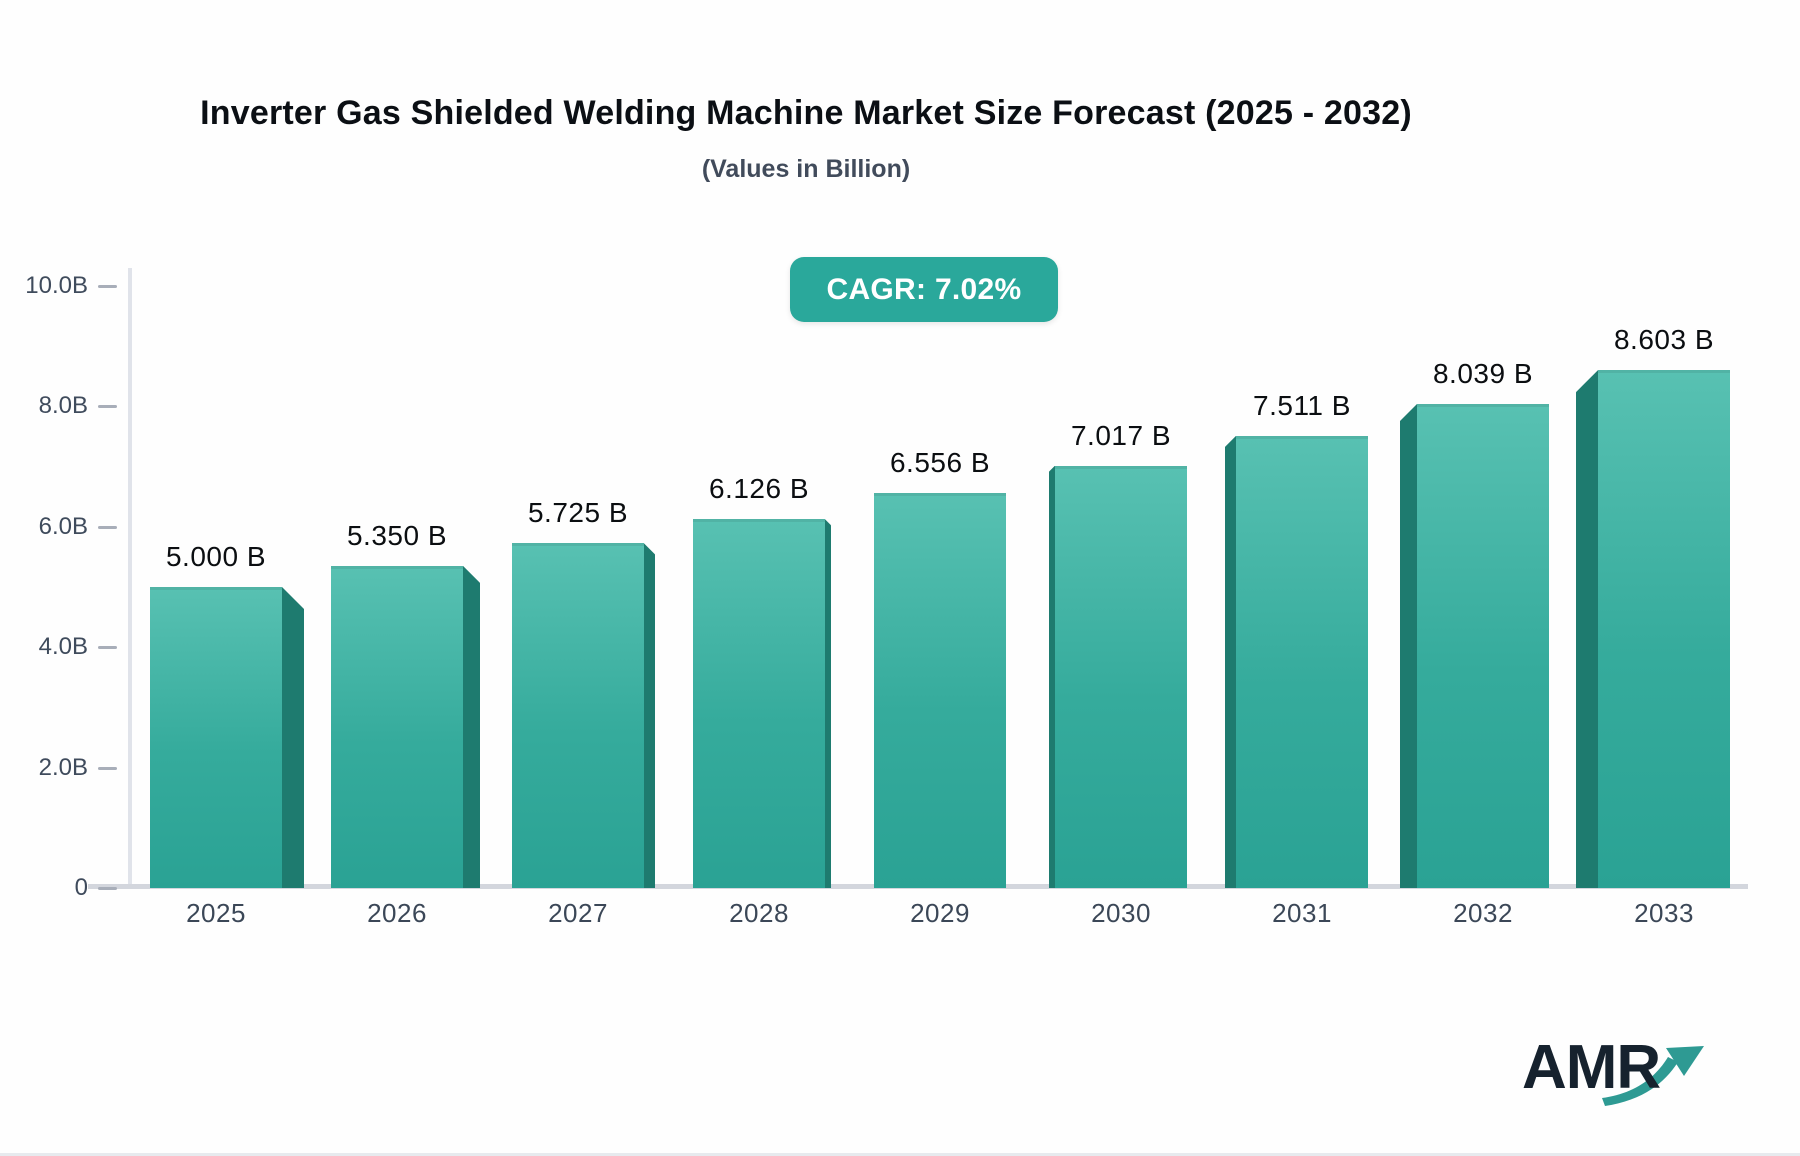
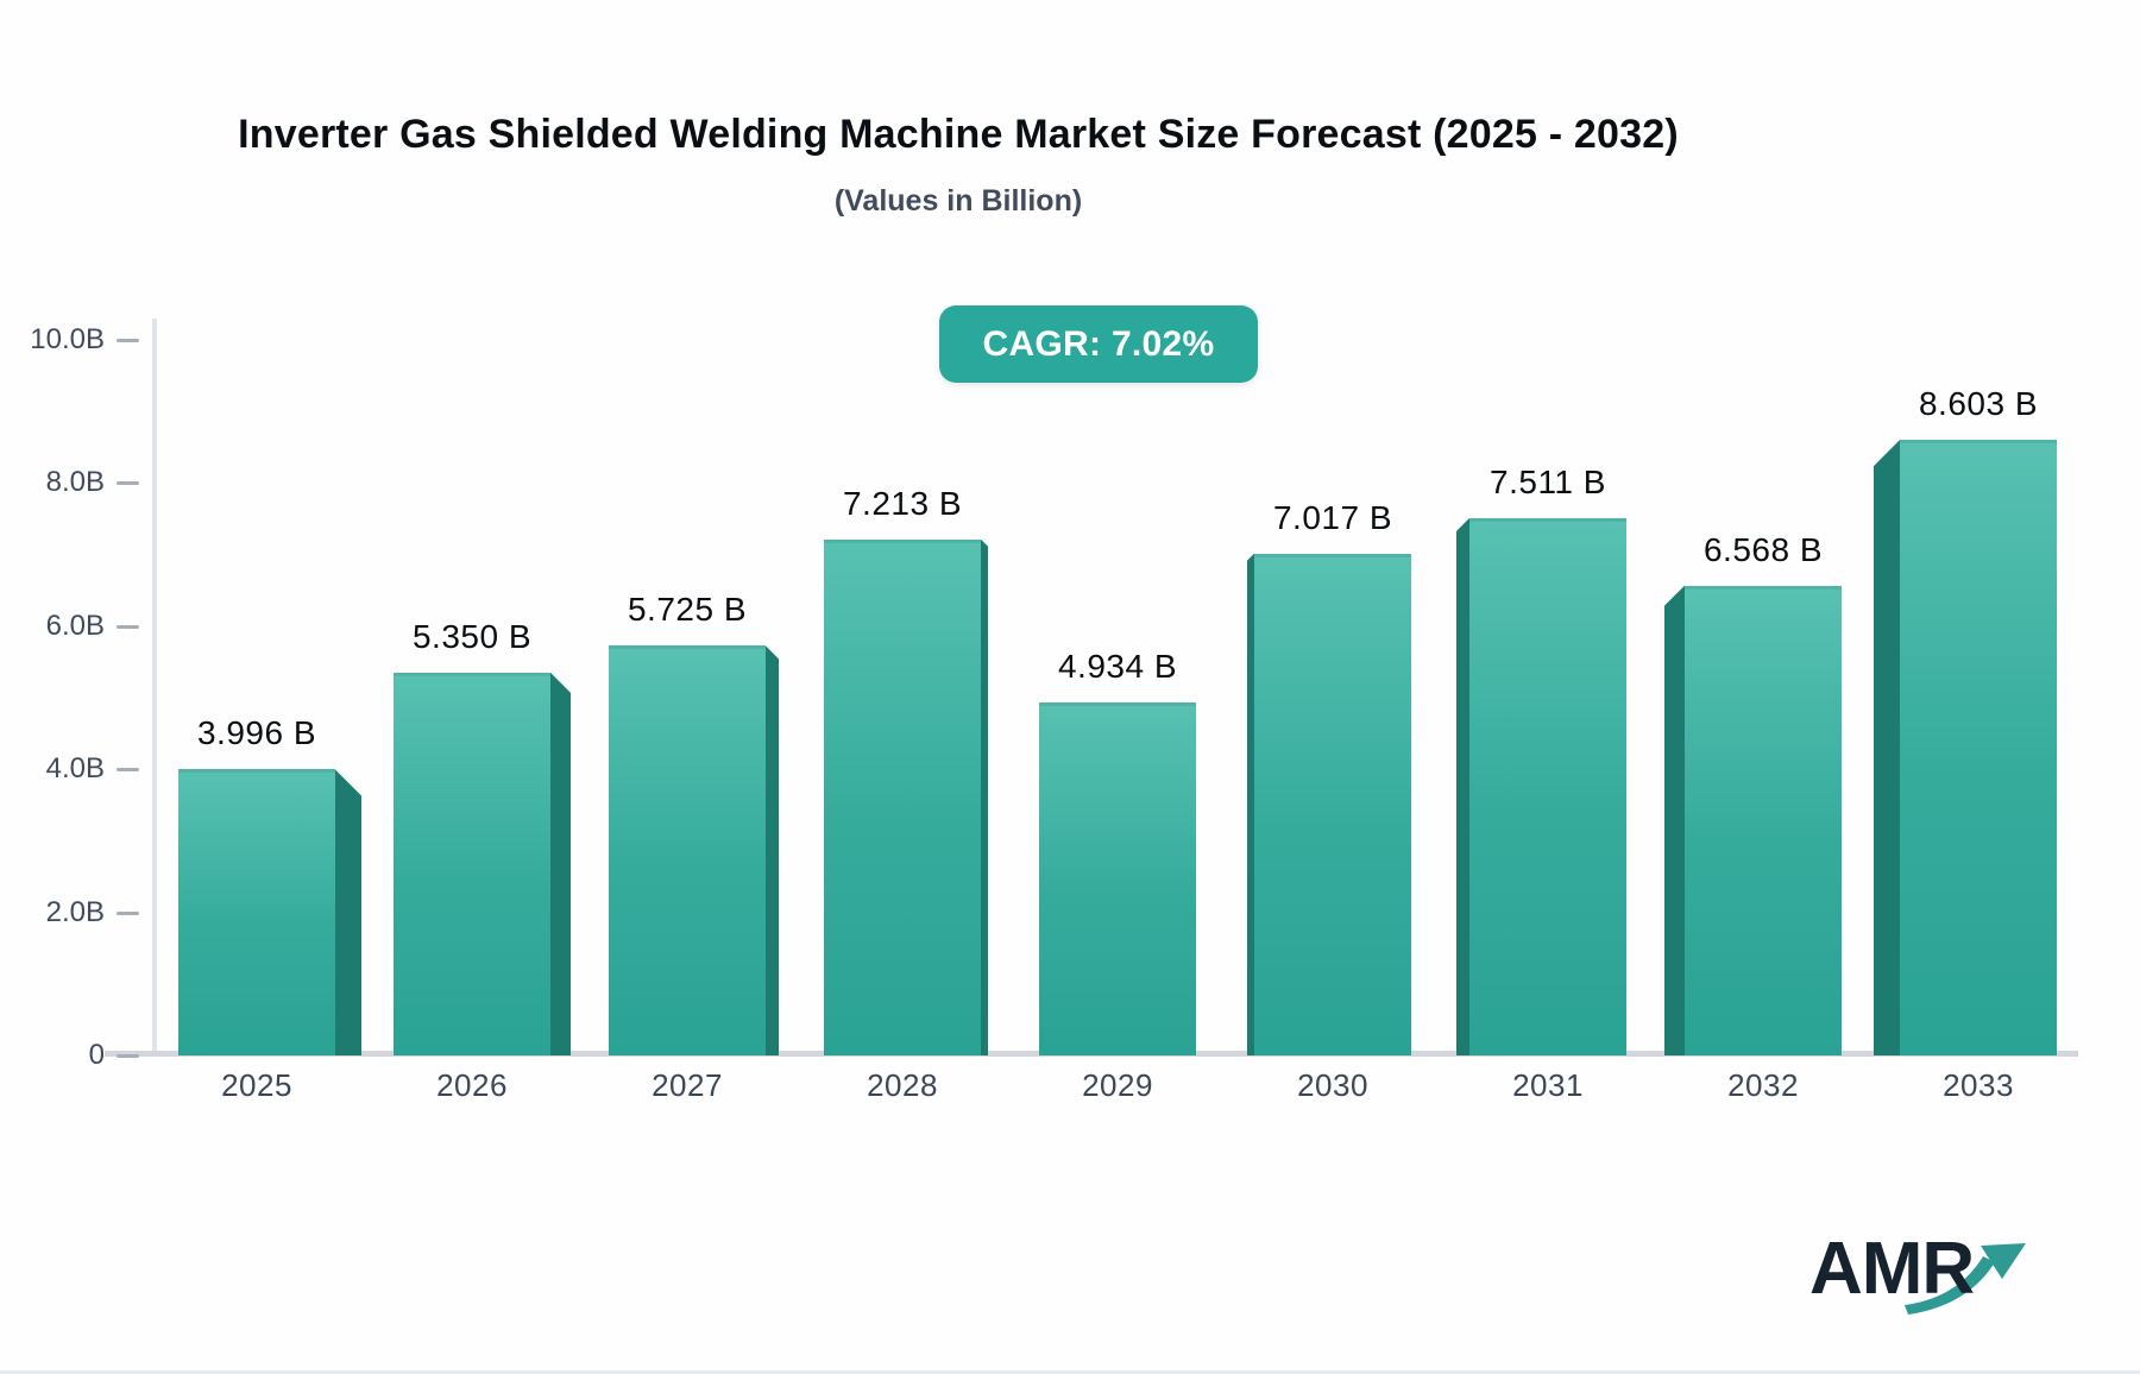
2025: 5.000 -> 3.996
2028: 6.126 -> 7.213
2029: 6.556 -> 4.934
2032: 8.039 -> 6.568
